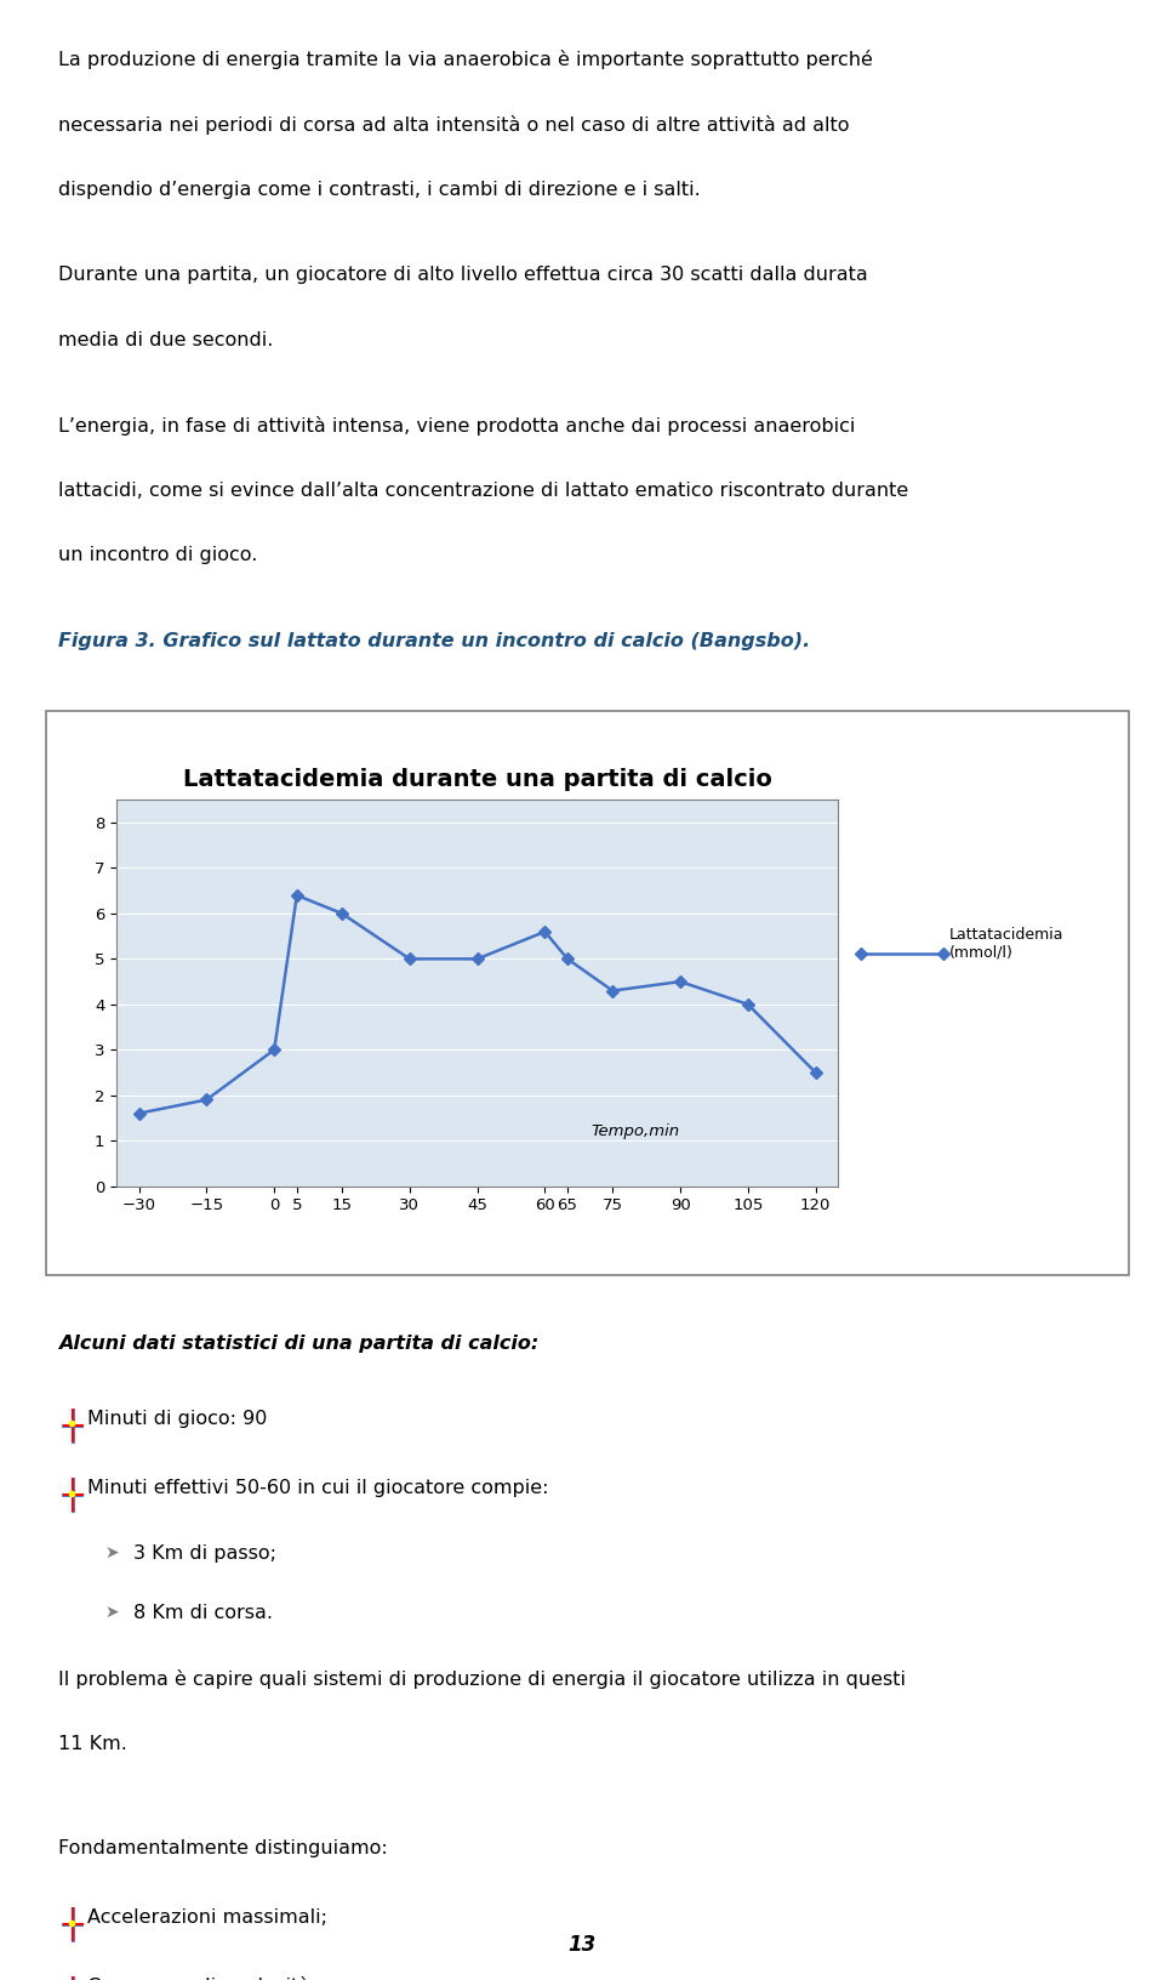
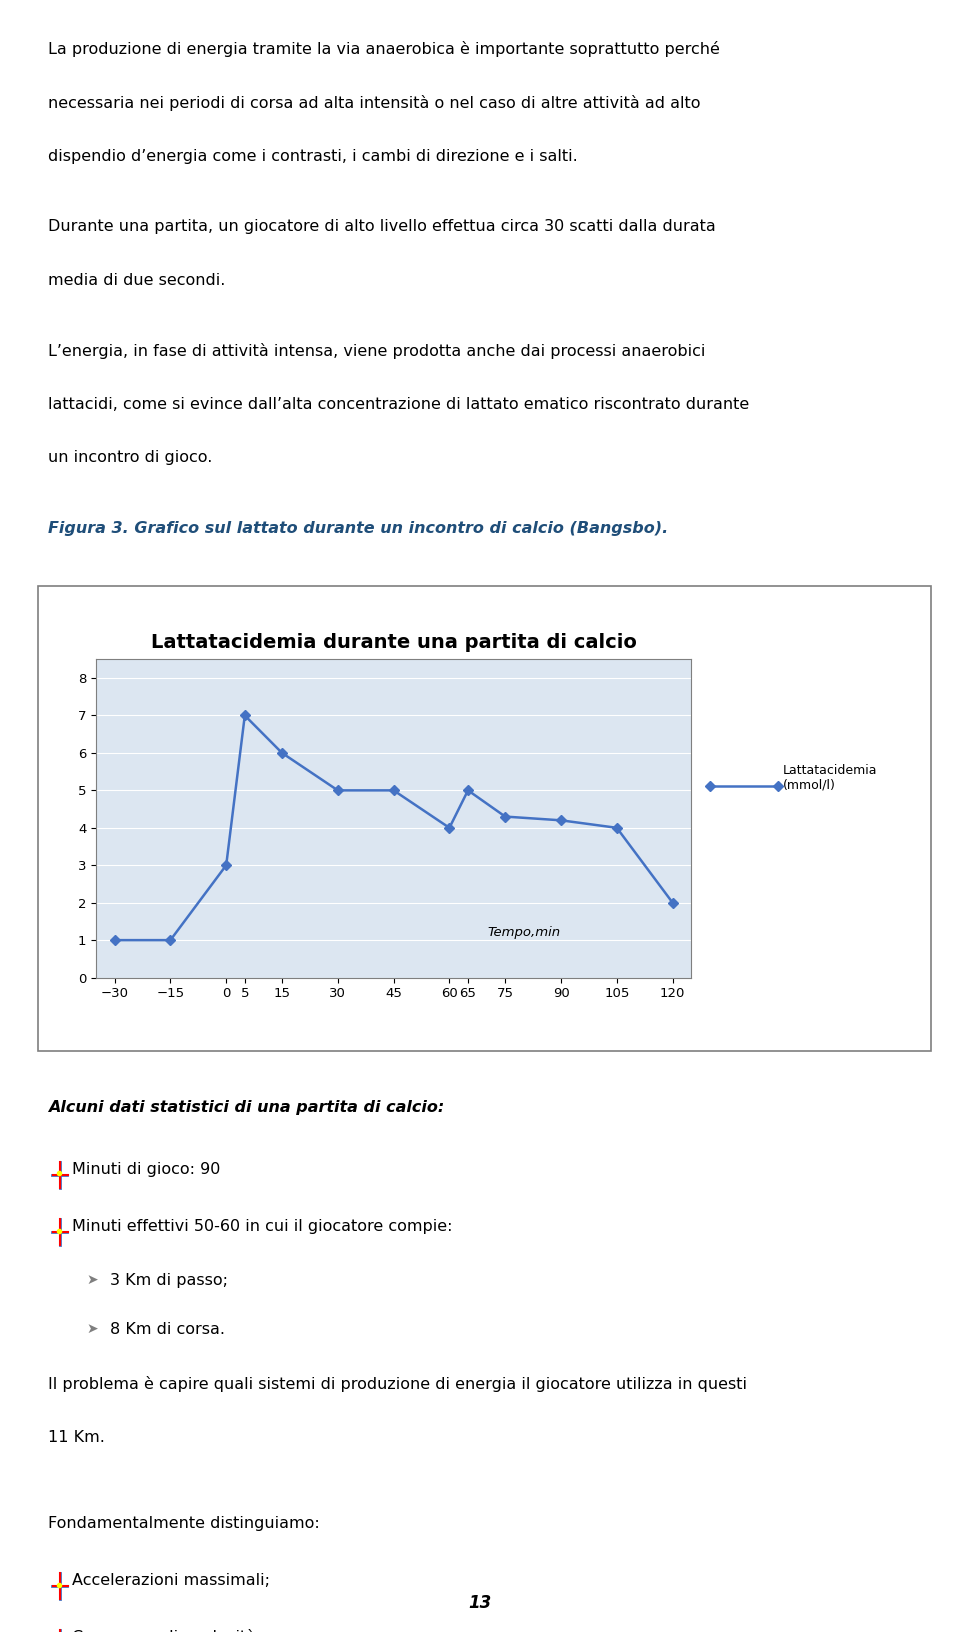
−30: 1.6 -> 1.0
−15: 1.9 -> 1.0
5: 6.4 -> 7.0
60: 5.6 -> 4.0
90: 4.5 -> 4.2
120: 2.5 -> 2.0
